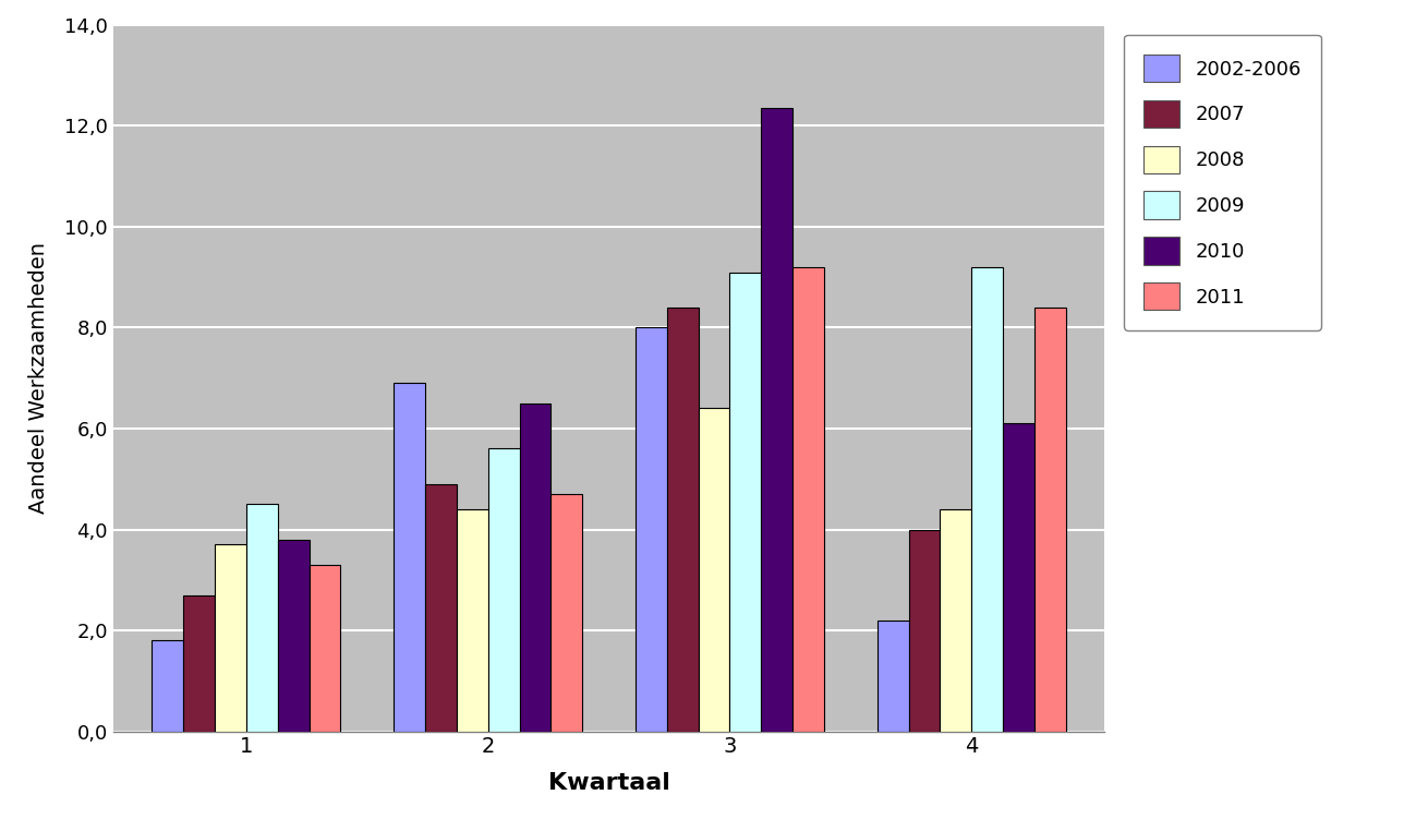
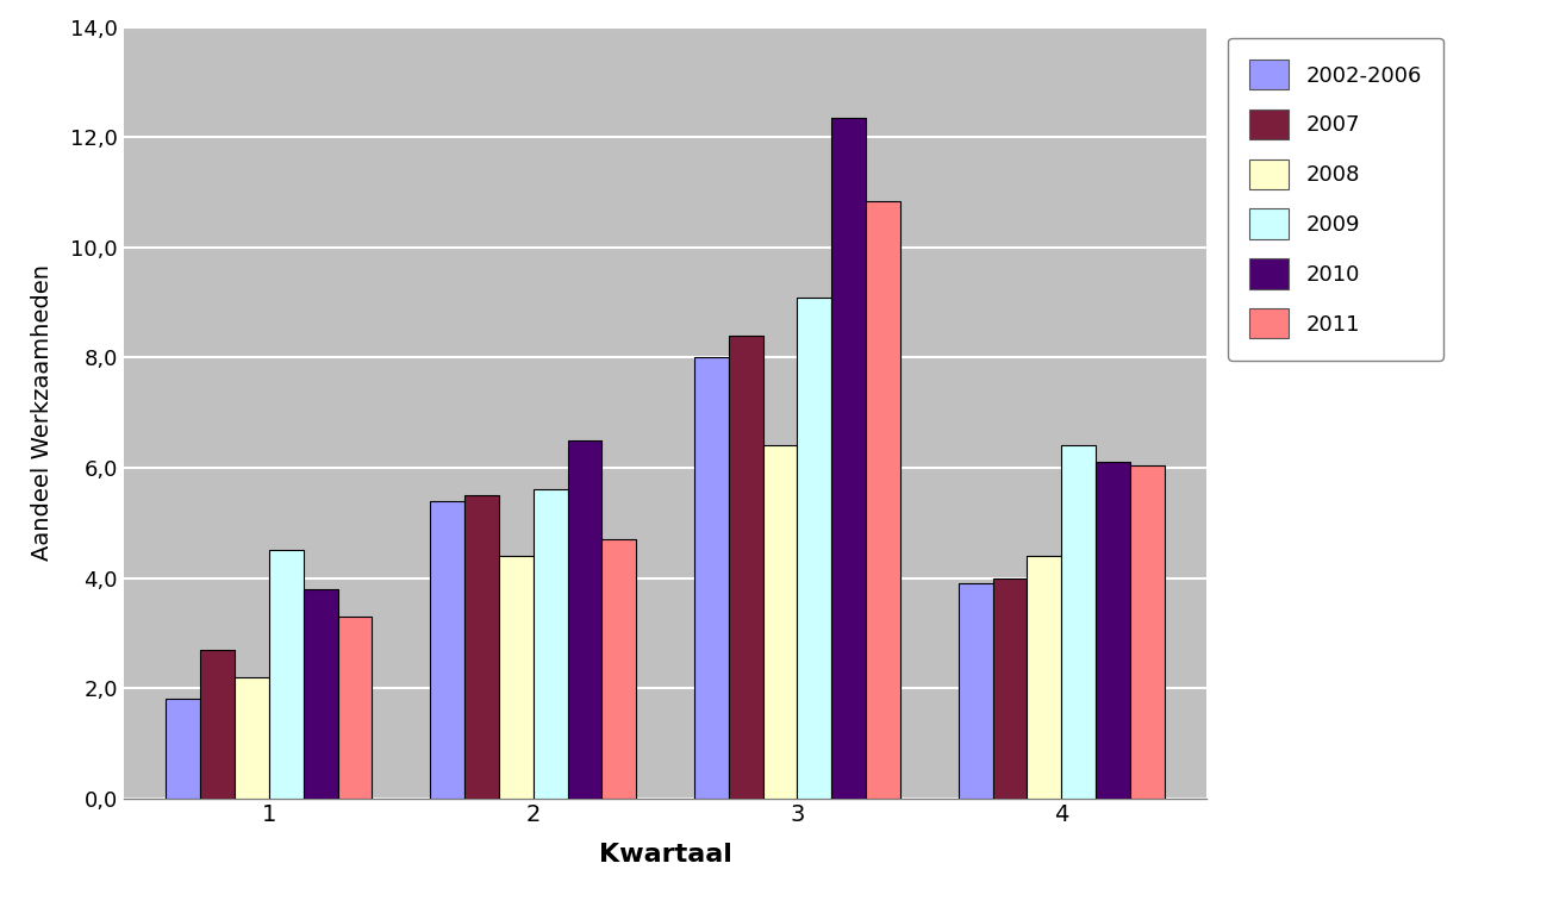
2008/1: 3,7 -> 2,2
2002-2006/2: 6,9 -> 5,4
2007/2: 4,9 -> 5,5
2011/3: 9,20 -> 10,85
2002-2006/4: 2,2 -> 3,9
2009/4: 9,2 -> 6,4
2011/4: 8,40 -> 6,05
